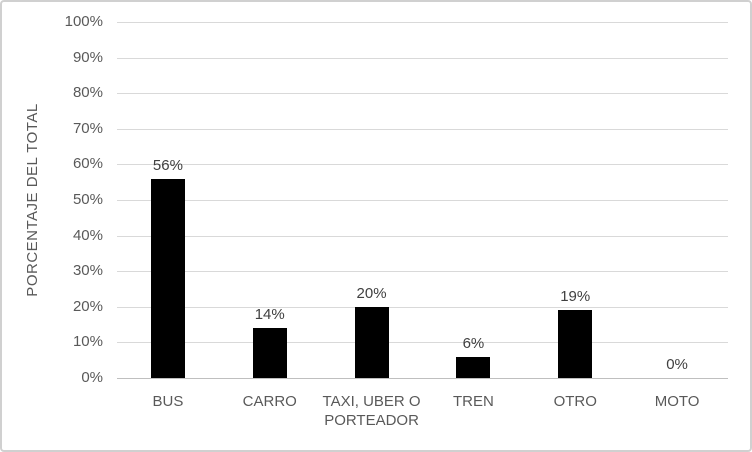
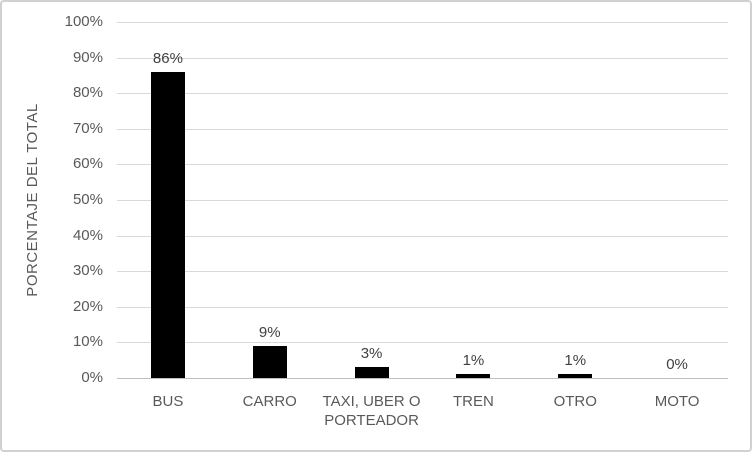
BUS: 56% -> 86%
CARRO: 14% -> 9%
TAXI, UBER O PORTEADOR: 20% -> 3%
TREN: 6% -> 1%
OTRO: 19% -> 1%
